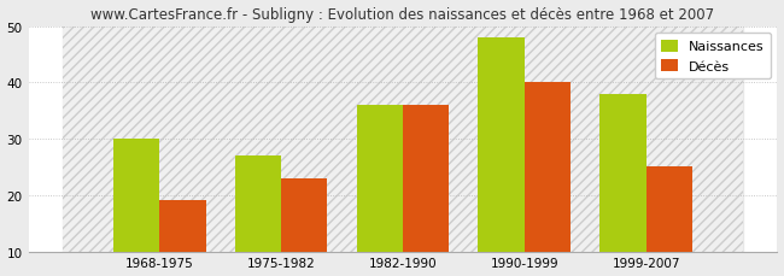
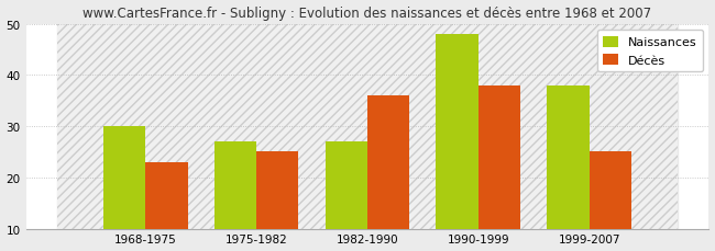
Décès/1968-1975: 19 -> 23
Décès/1975-1982: 23 -> 25
Naissances/1982-1990: 36 -> 27
Décès/1990-1999: 40 -> 38
